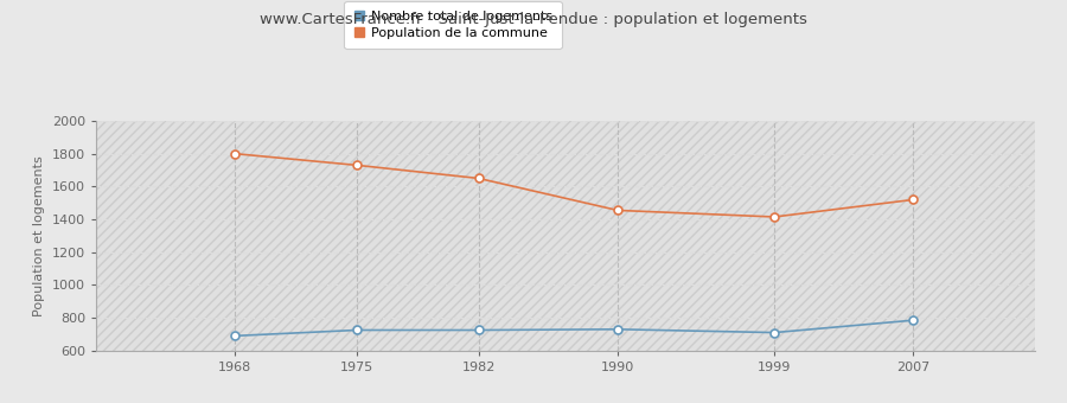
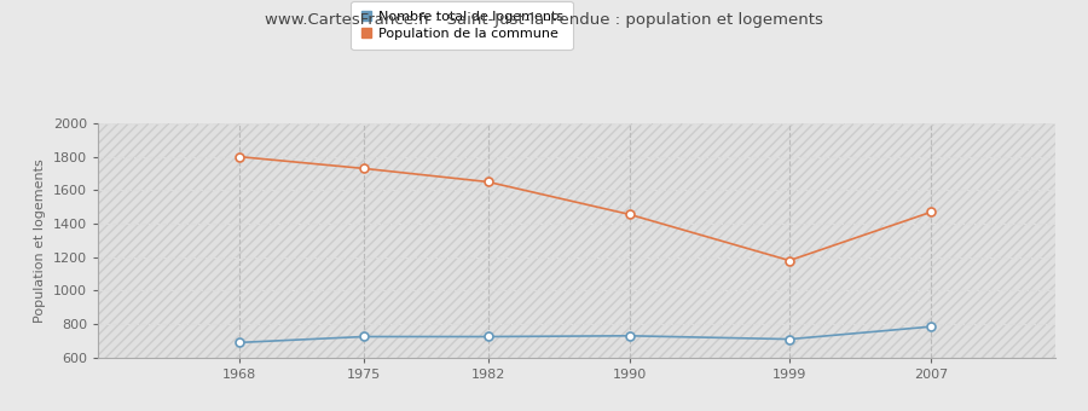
Population de la commune/1999: 1420 -> 1180
Population de la commune/2007: 1520 -> 1470
